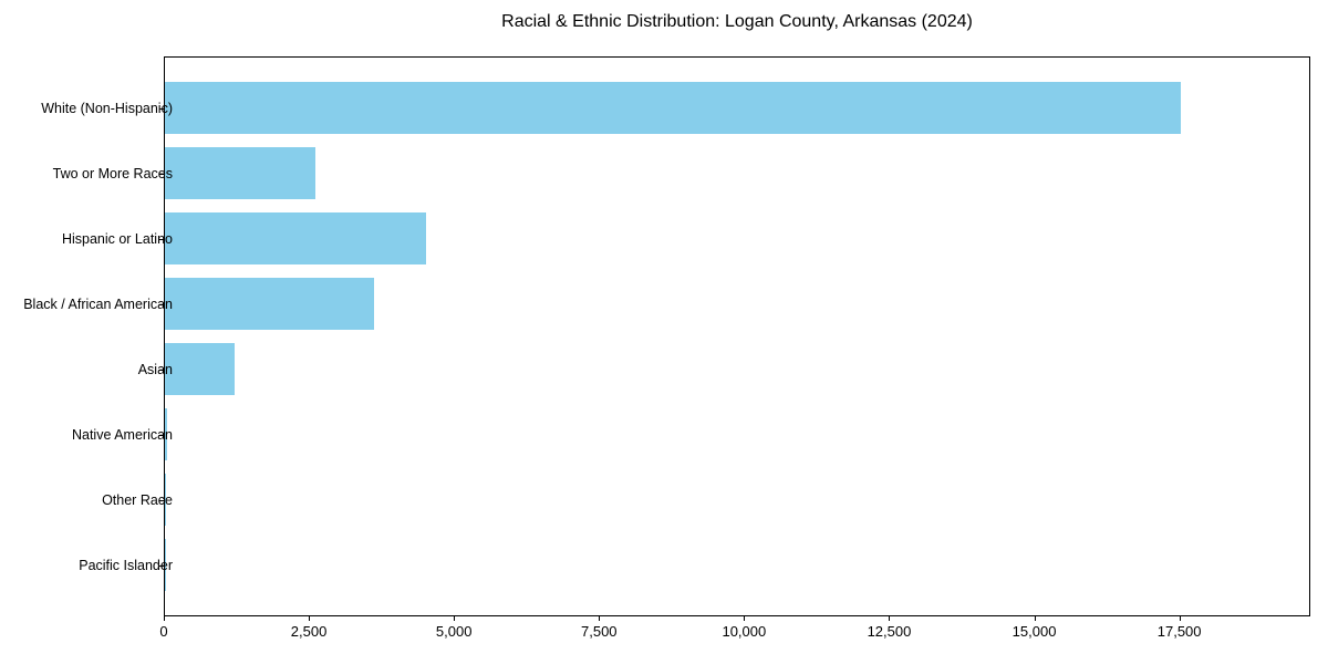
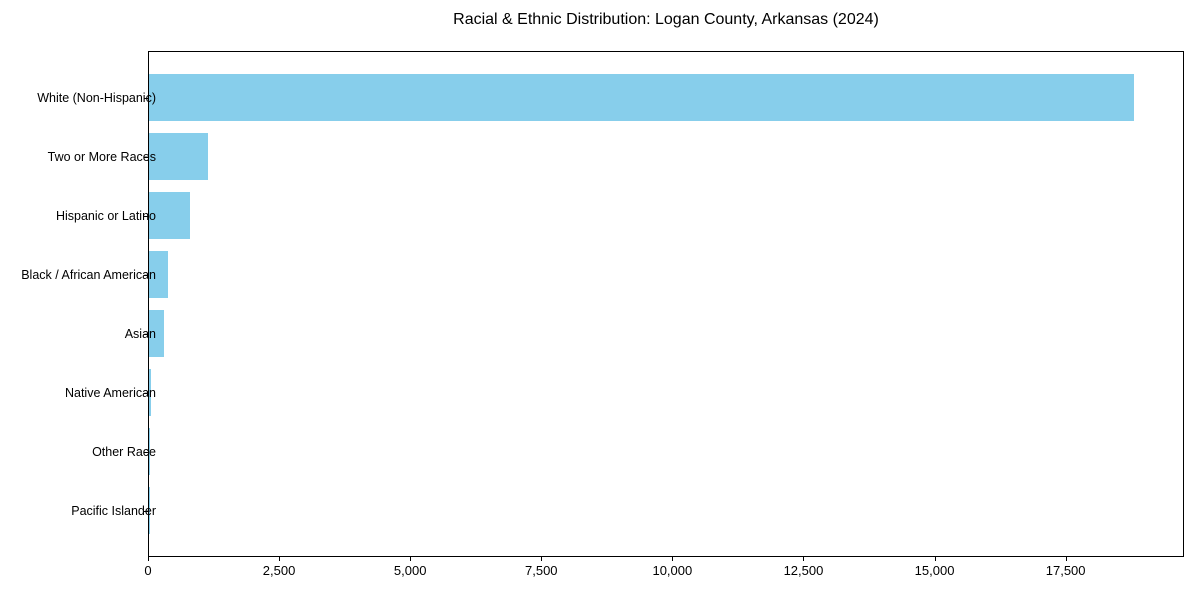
White (Non-Hispanic): 17500 -> 18800
Two or More Races: 2600 -> 1100
Hispanic or Latino: 4500 -> 800
Black / African American: 3600 -> 400
Asian: 1200 -> 300
